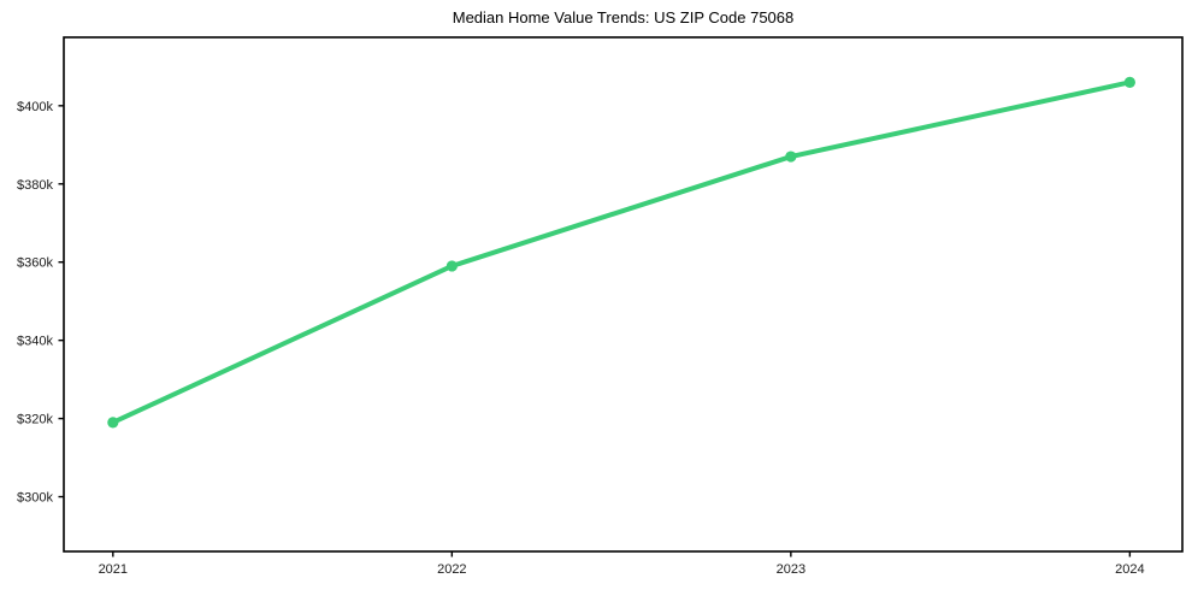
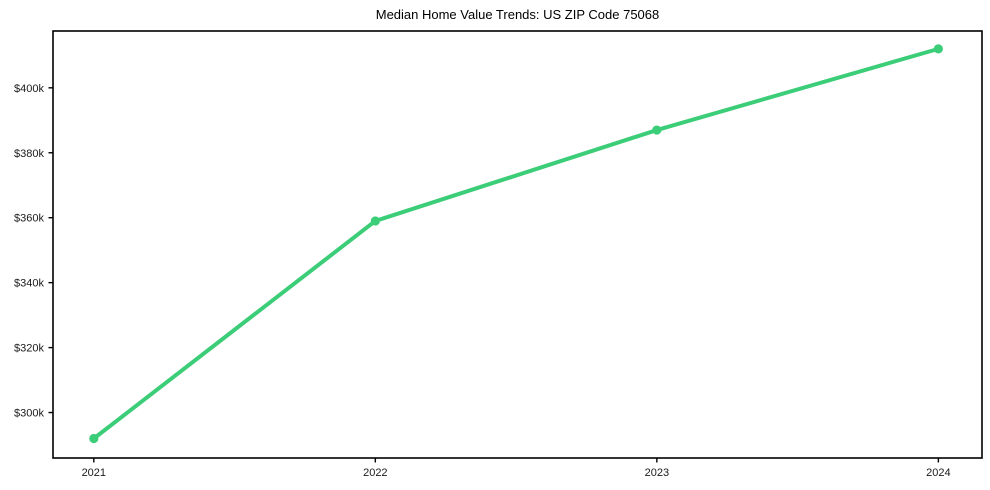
2021: $319k -> $292k
2024: $406k -> $412k
